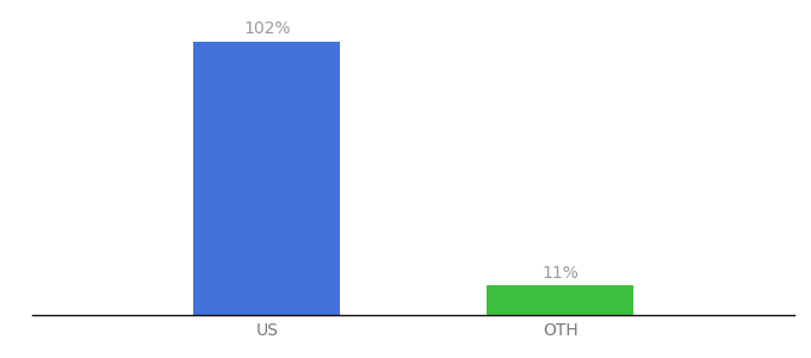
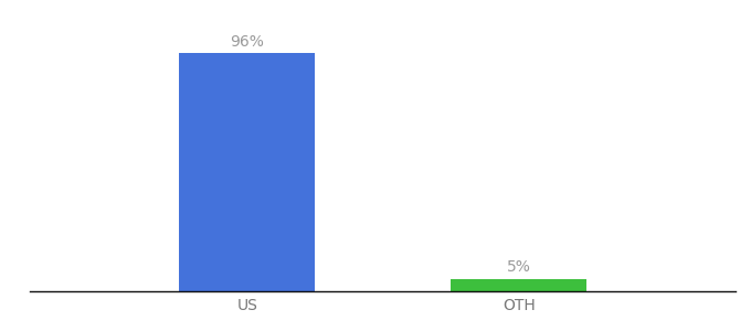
US: 102% -> 96%
OTH: 11% -> 5%
